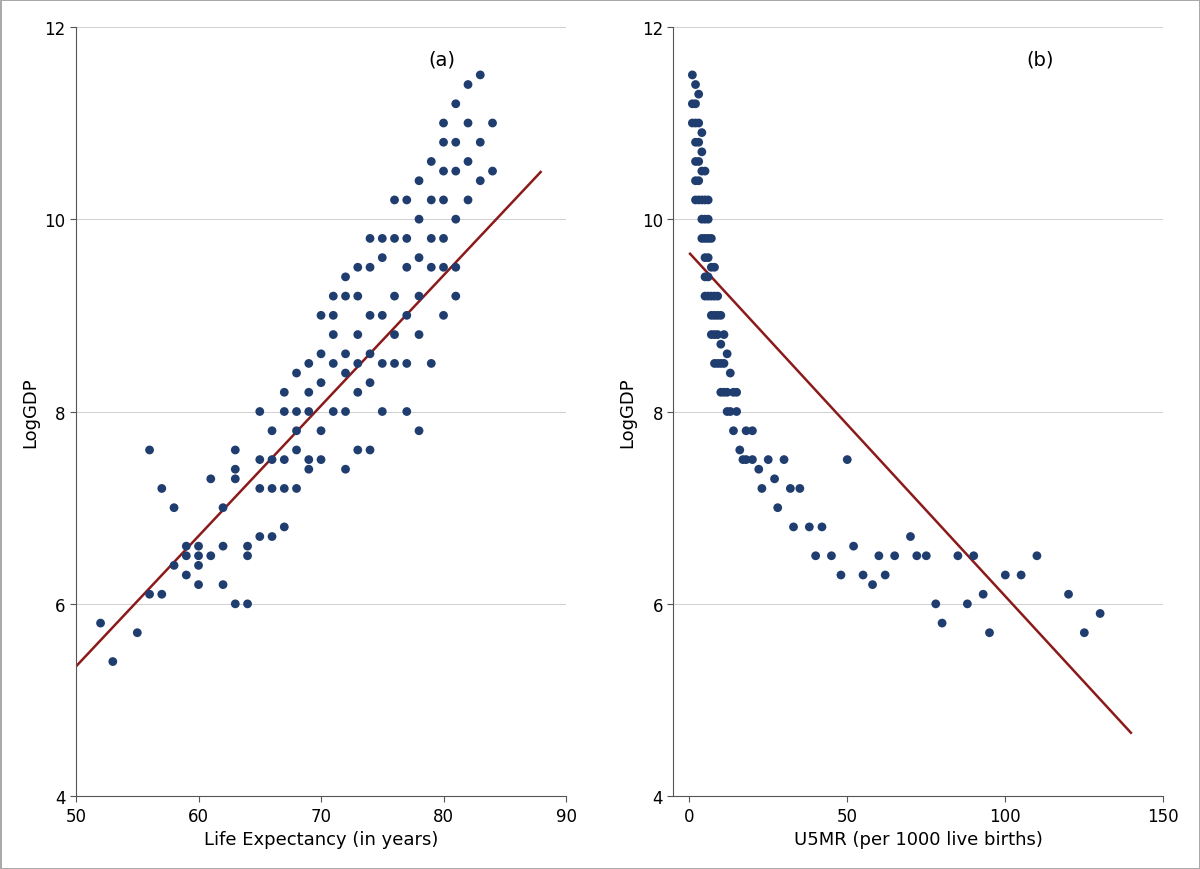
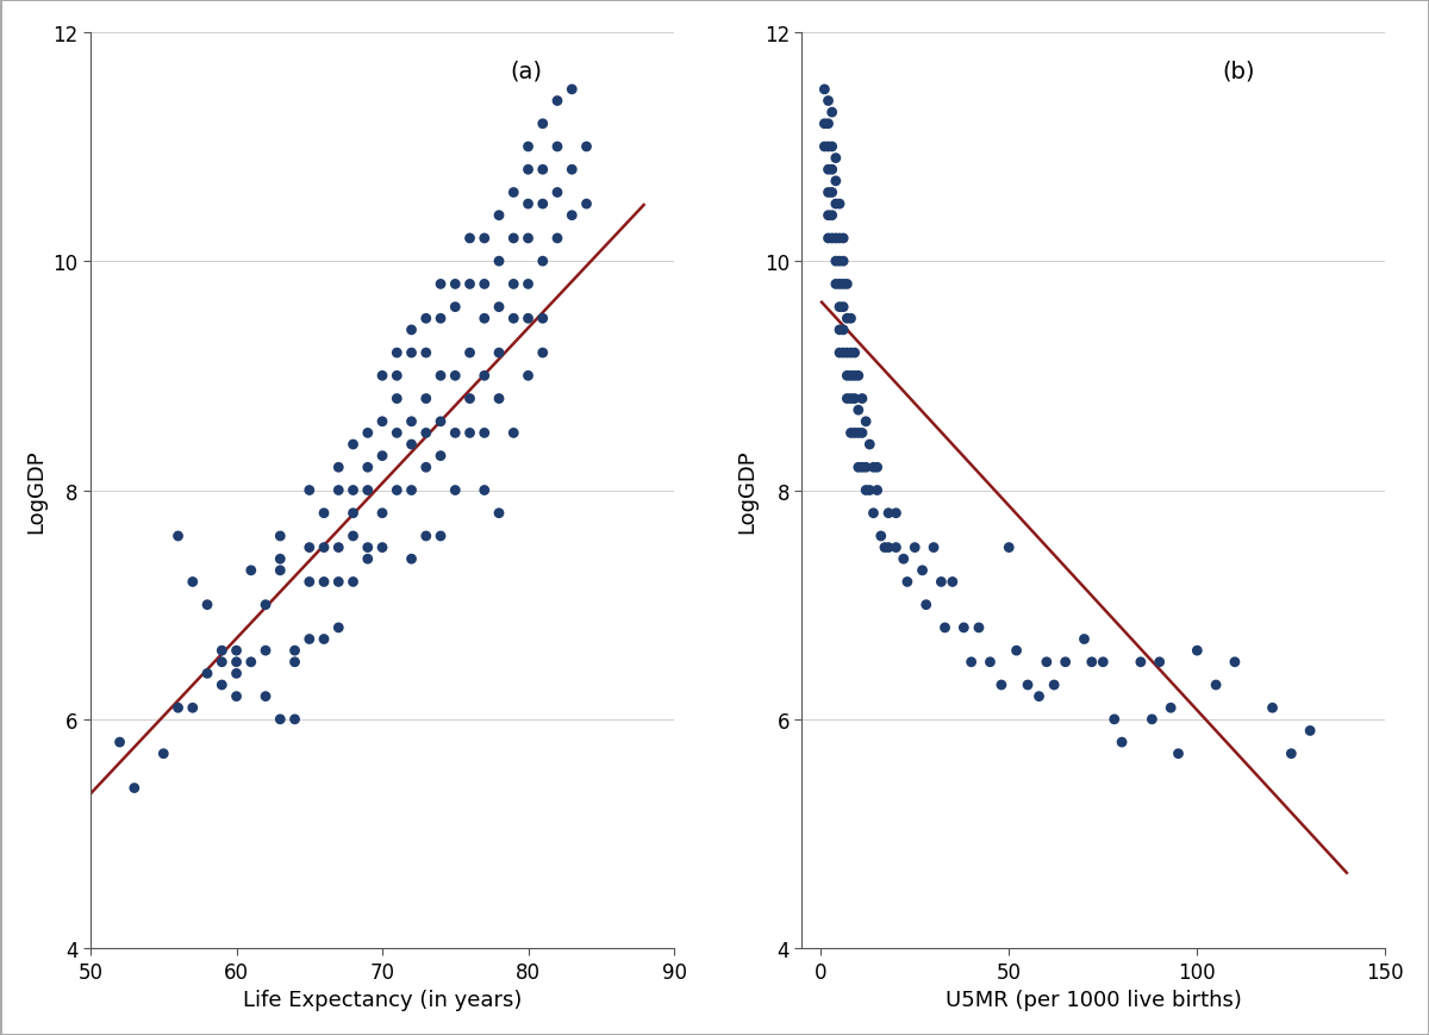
100: 6.3 -> 6.6
